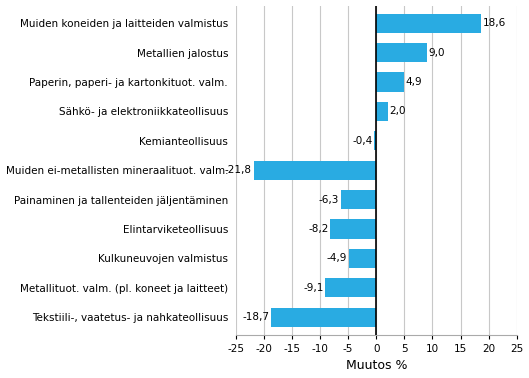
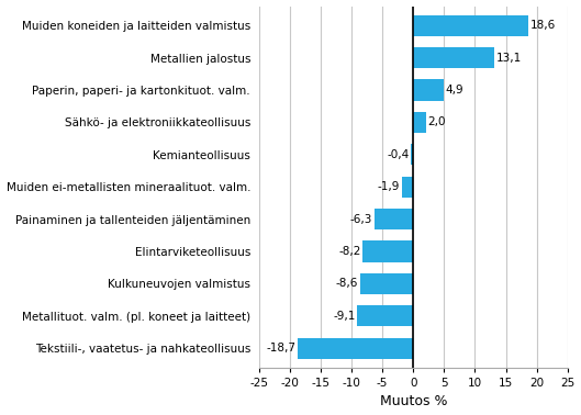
Metallien jalostus: 9,0 -> 13,1
Muiden ei-metallisten mineraalituot. valm.: -21,8 -> -1,9
Kulkuneuvojen valmistus: -4,9 -> -8,6
